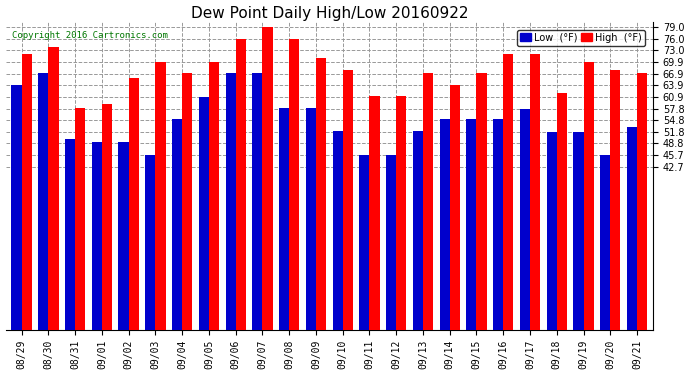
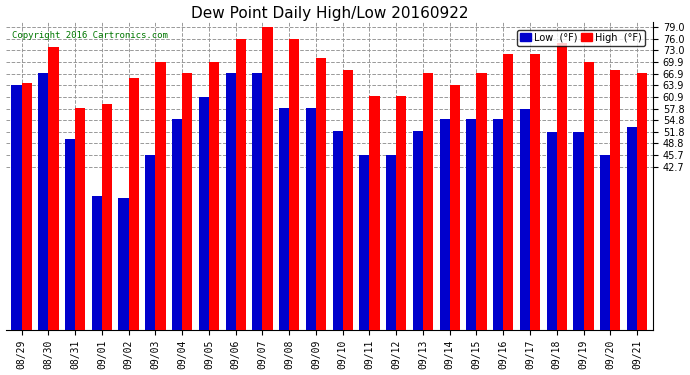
High (°F)/08/29: 72.0 -> 64.5
Low (°F)/09/01: 49.0 -> 35.0
Low (°F)/09/02: 49.0 -> 34.5
High (°F)/09/18: 62.0 -> 75.0
